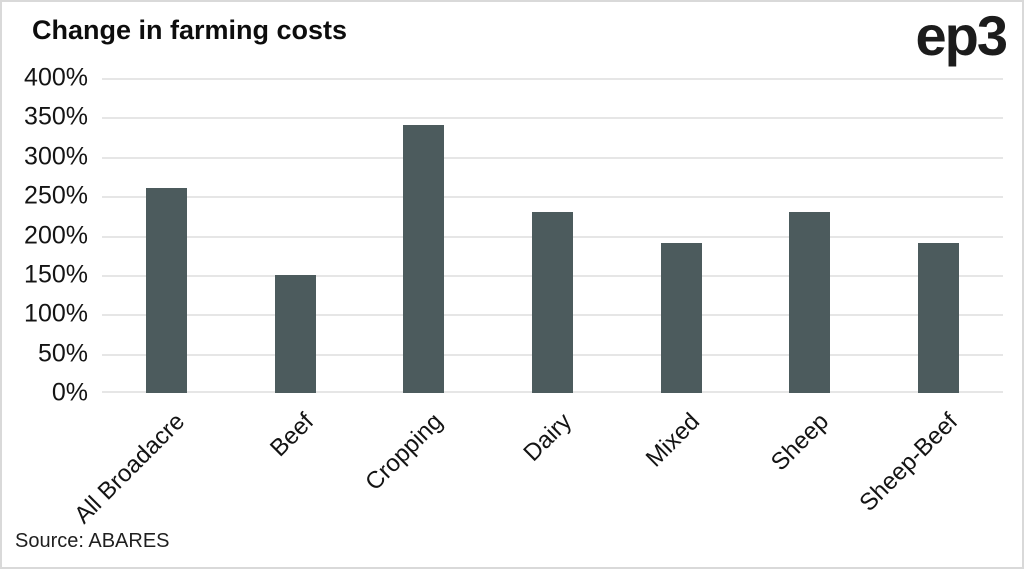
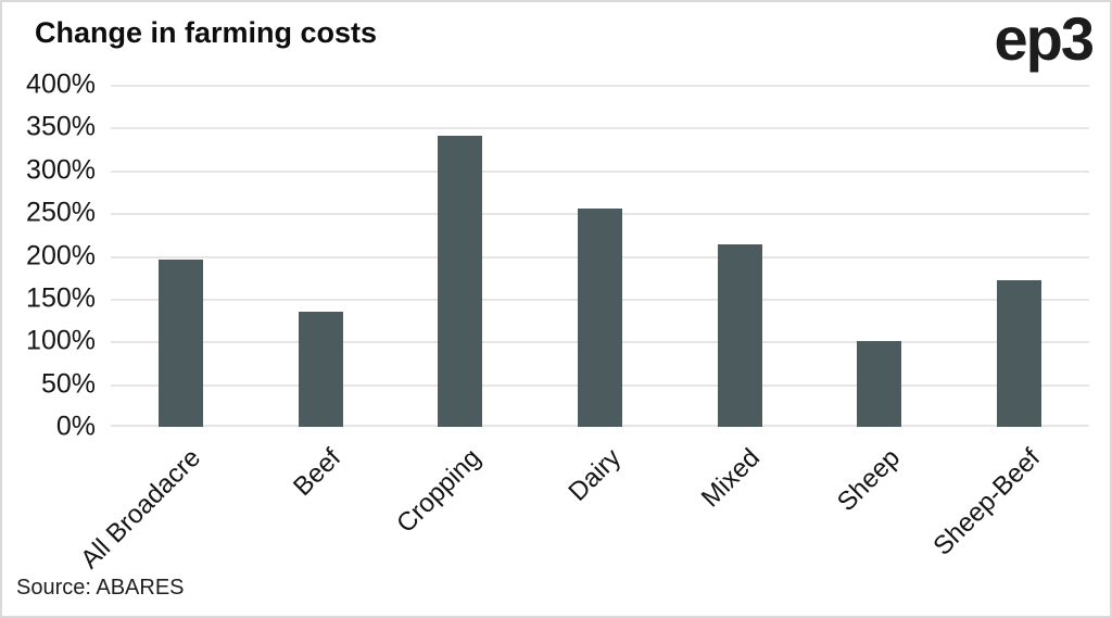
All Broadacre: 260% -> 200%
Beef: 150% -> 130%
Dairy: 230% -> 260%
Mixed: 190% -> 210%
Sheep: 230% -> 100%
Sheep-Beef: 190% -> 170%
